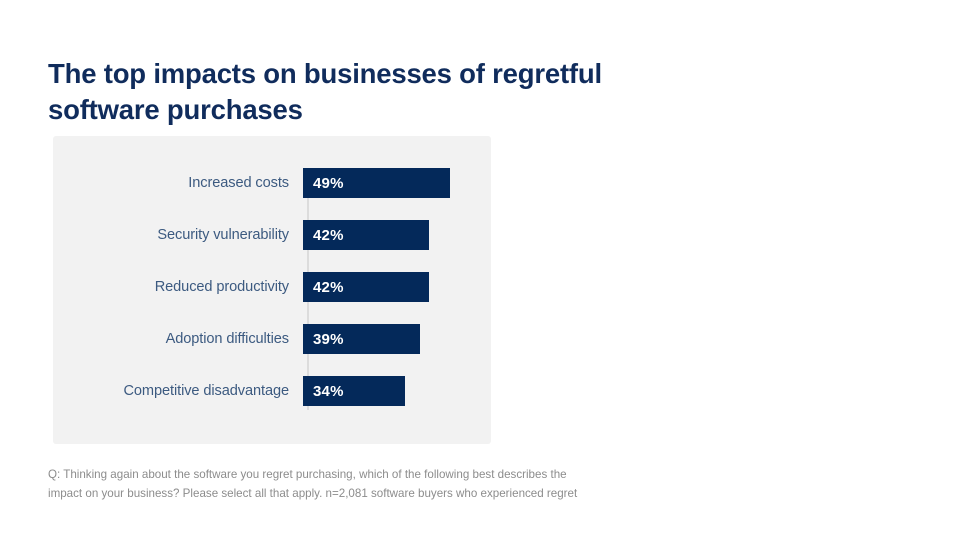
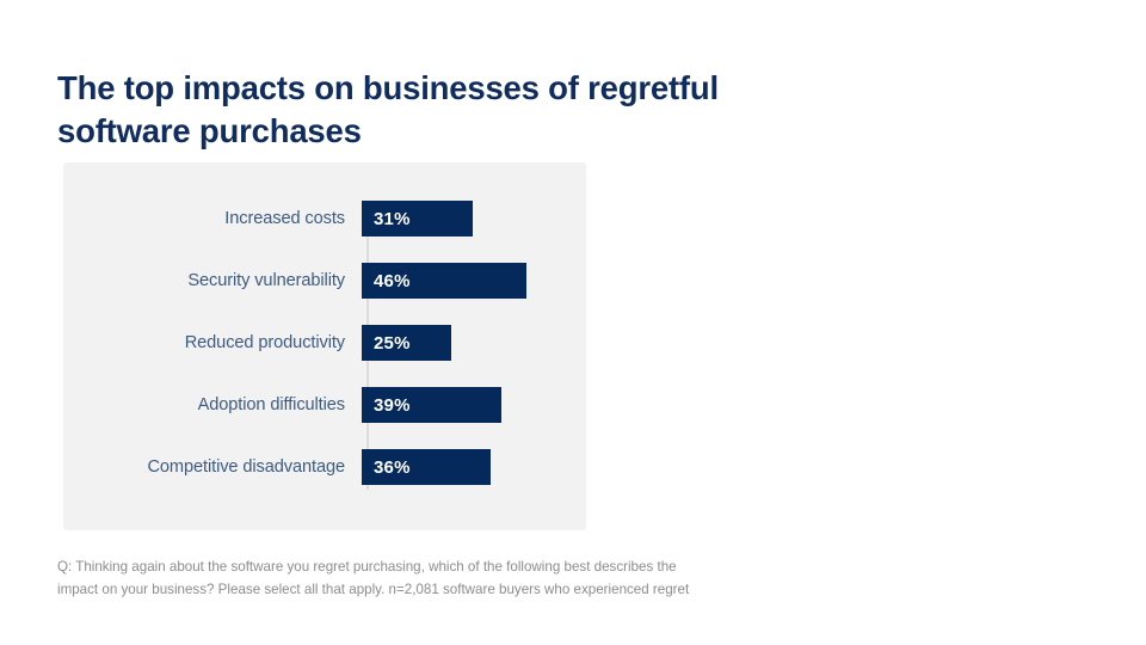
Increased costs: 49% -> 31%
Security vulnerability: 42% -> 46%
Reduced productivity: 42% -> 25%
Competitive disadvantage: 34% -> 36%
